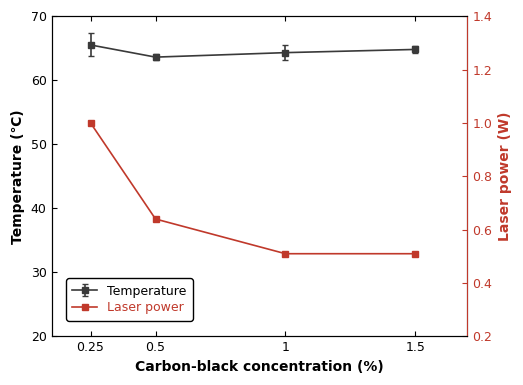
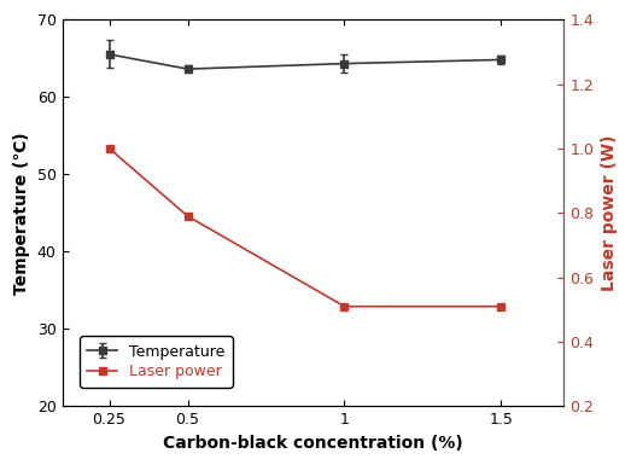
Laser power/0.5: 0.64 -> 0.79
